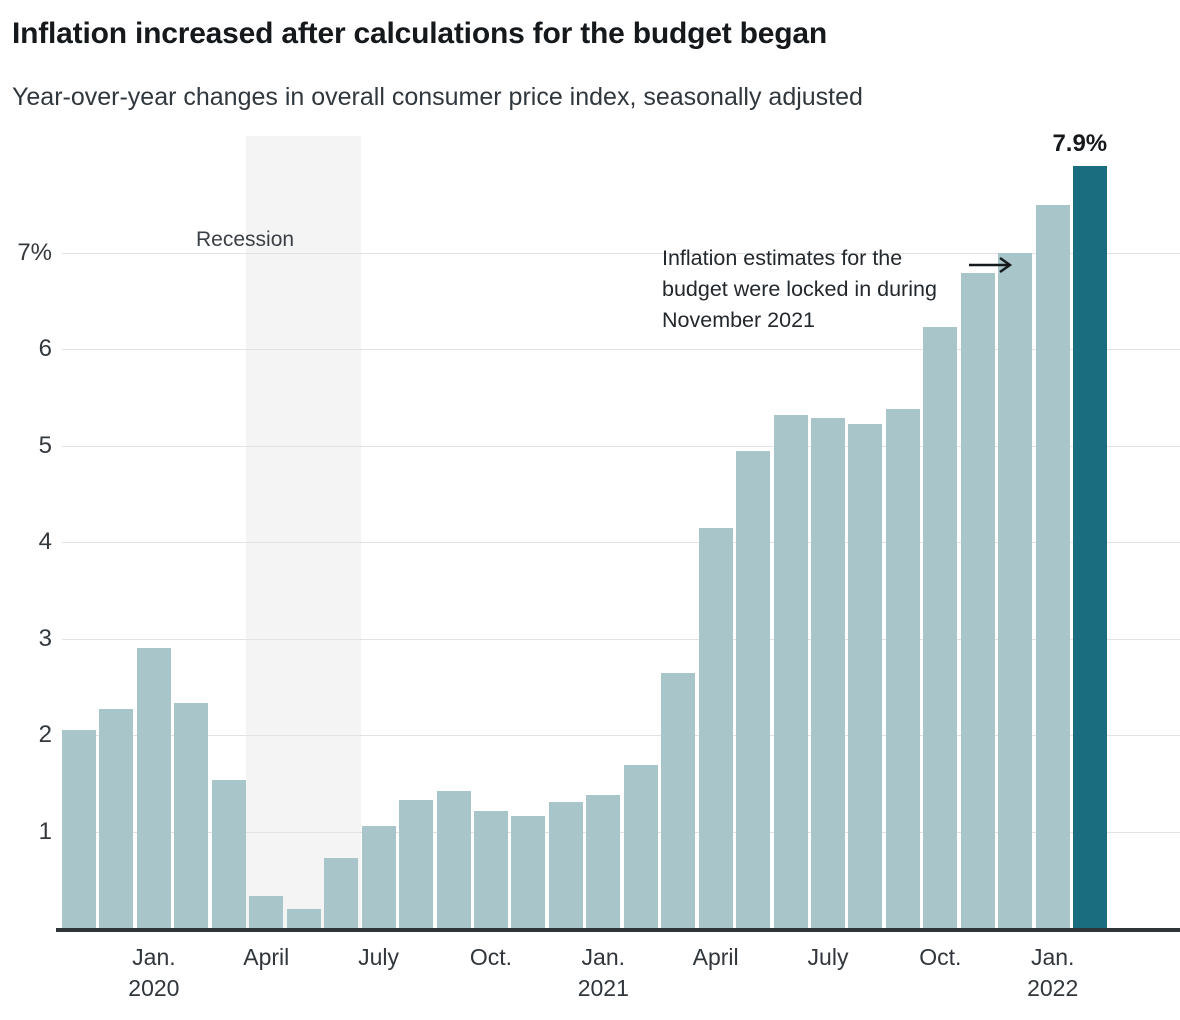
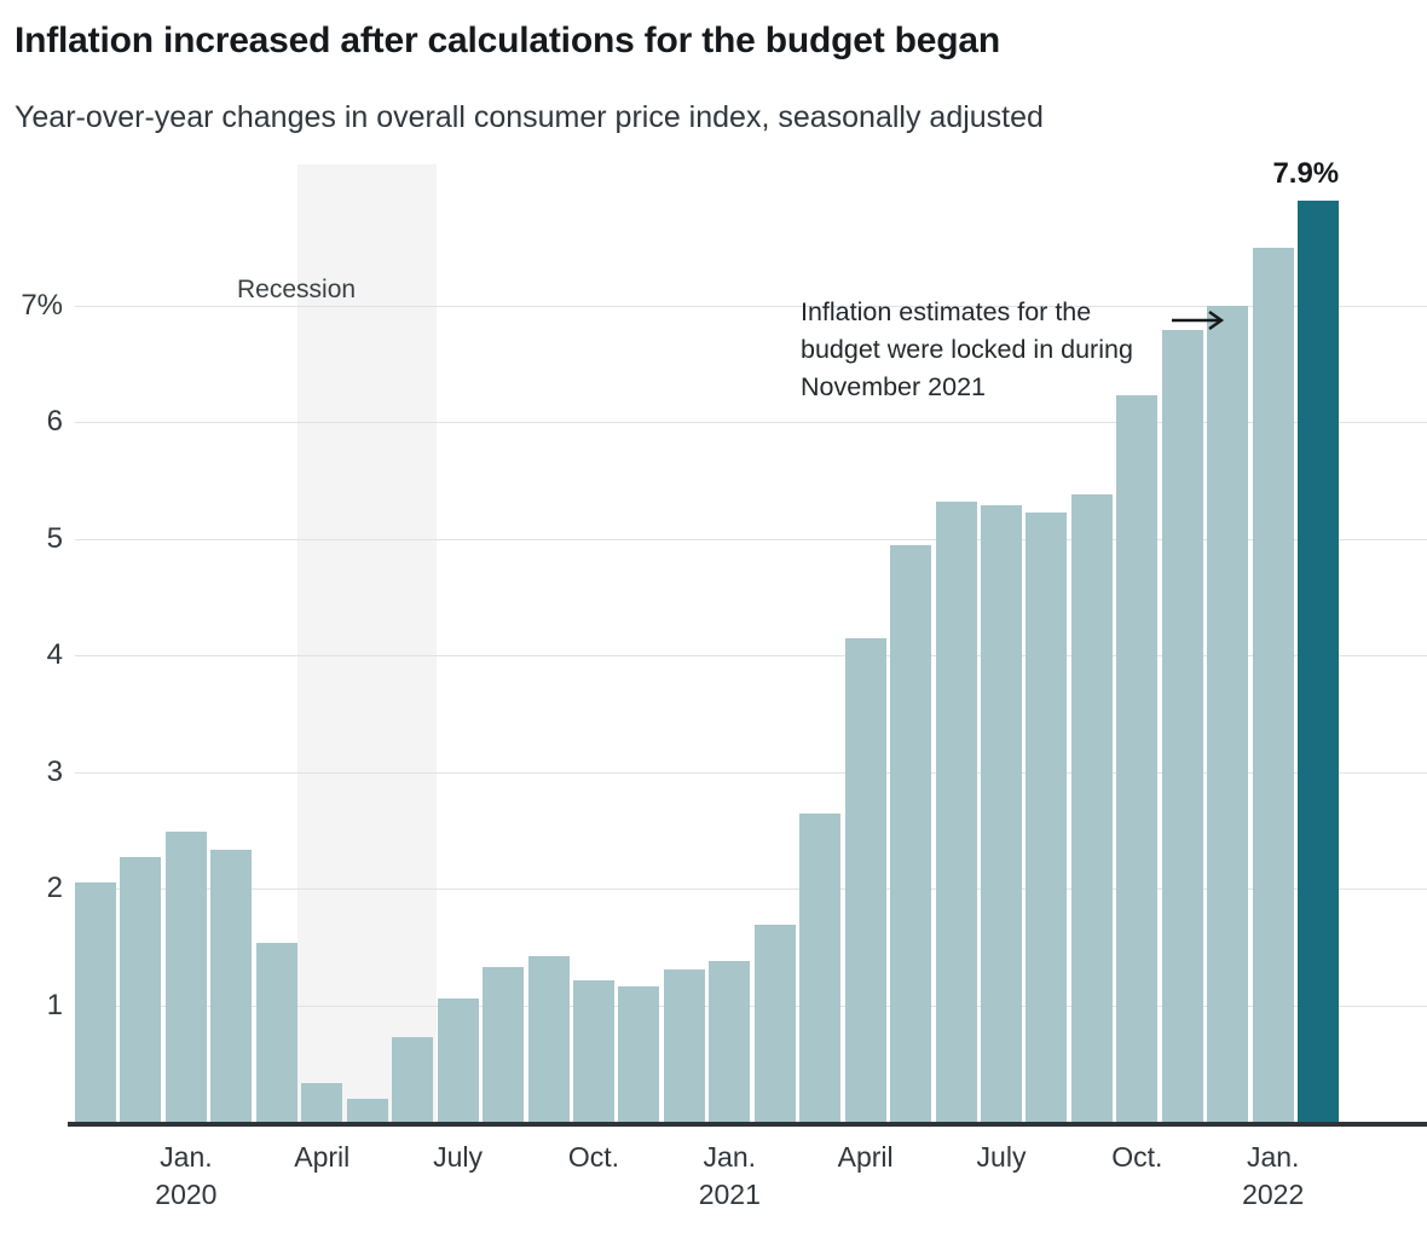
Jan. 2020: 2.9% -> 2.5%
